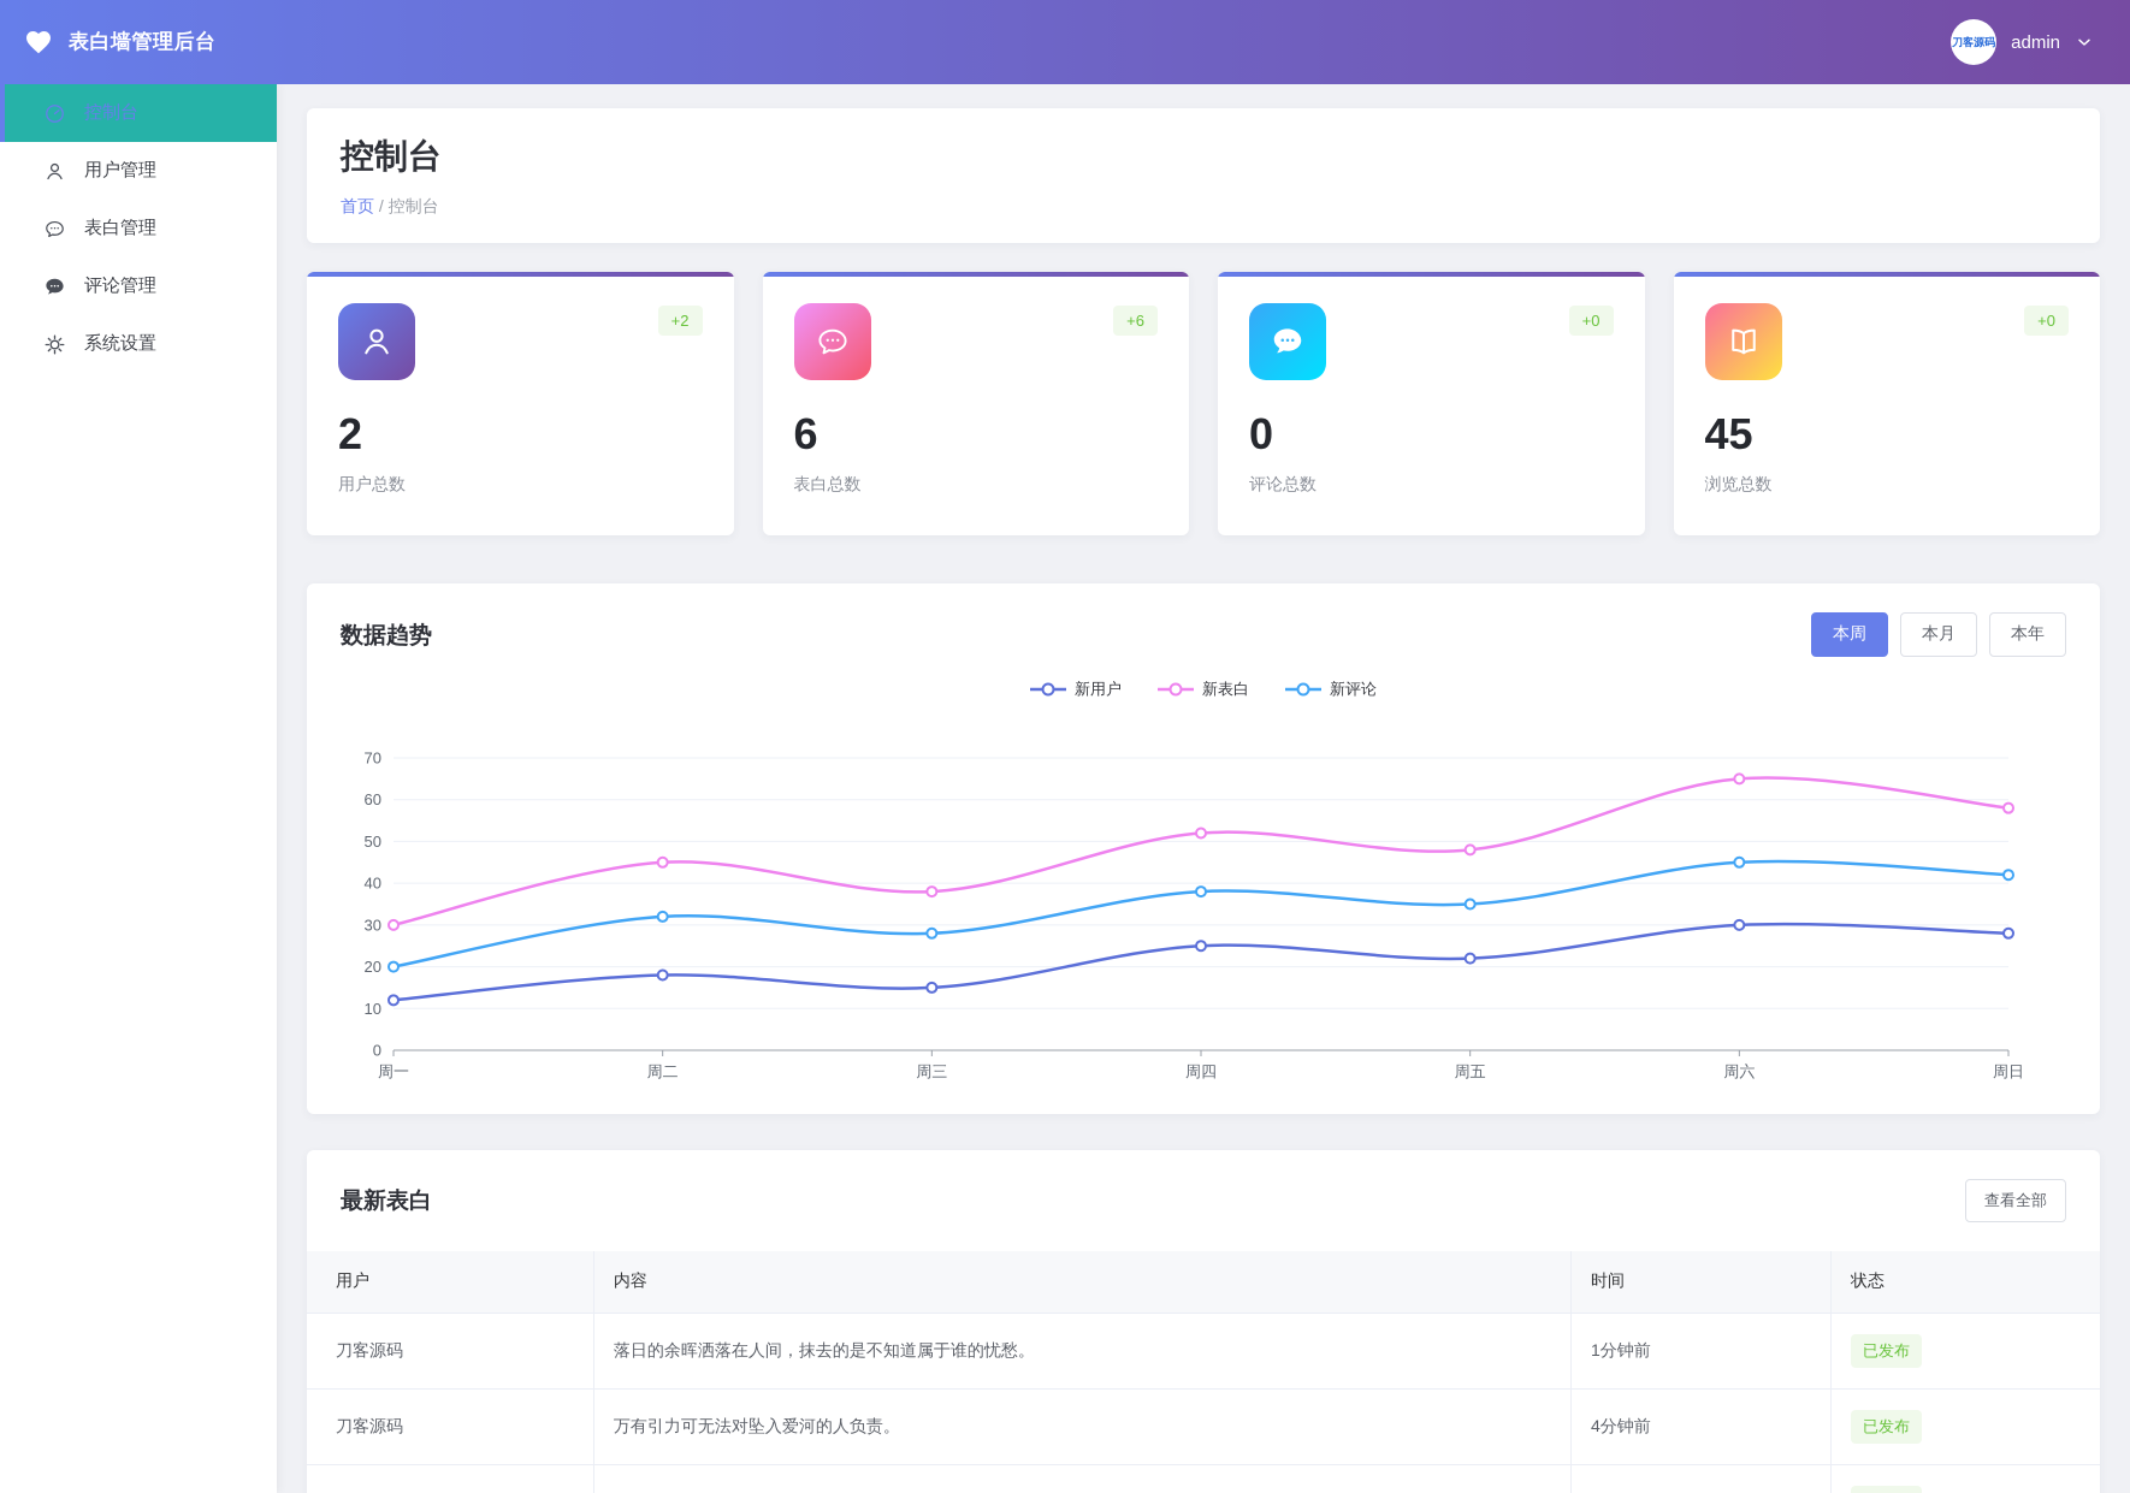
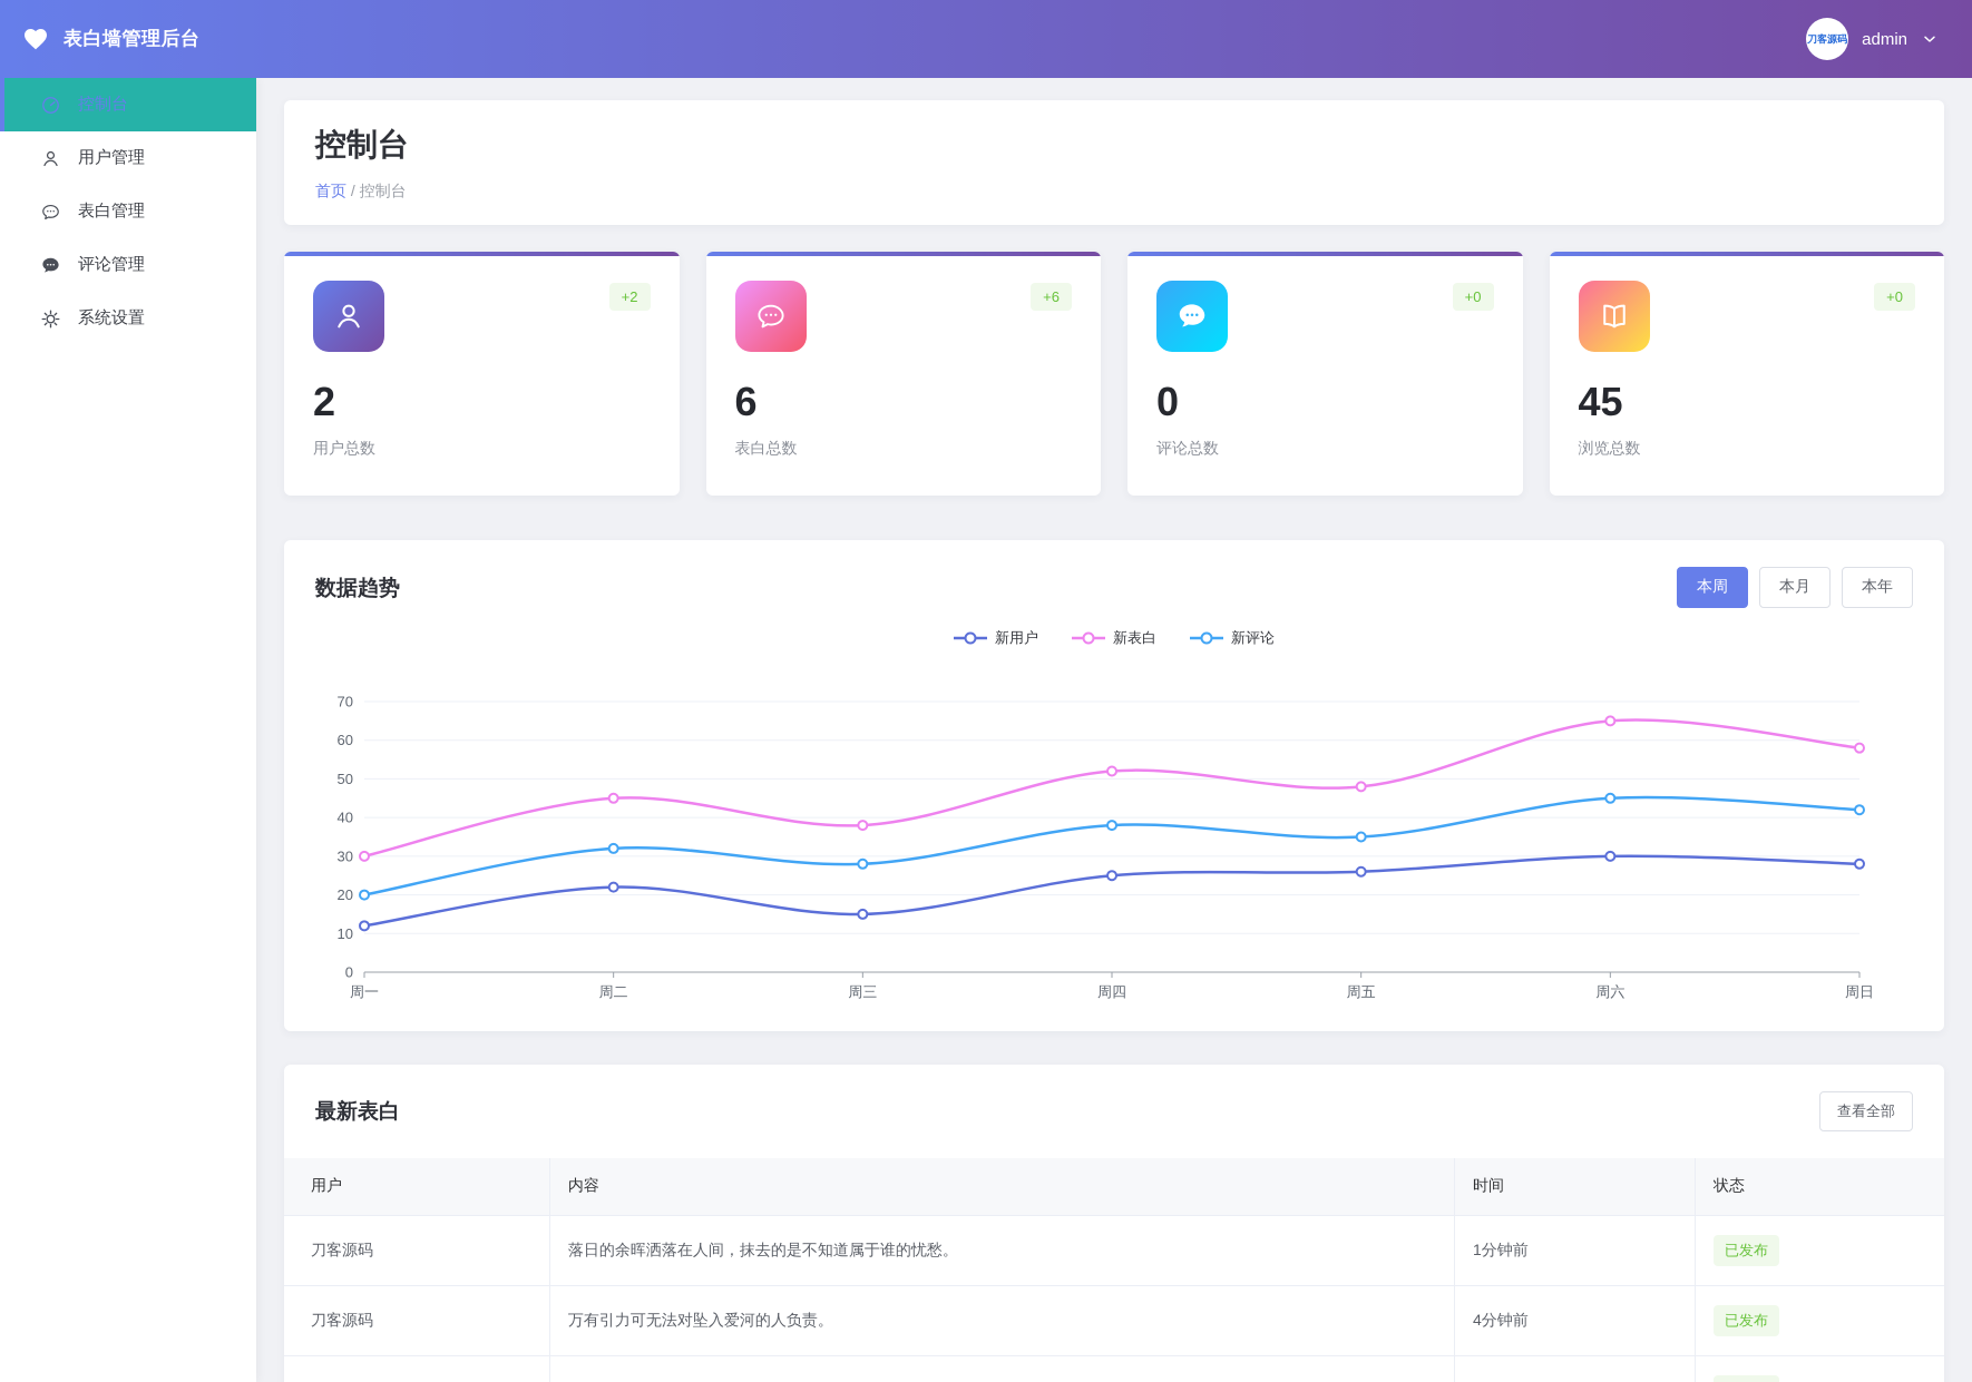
新用户/周二: 18 -> 22
新用户/周五: 22 -> 26
